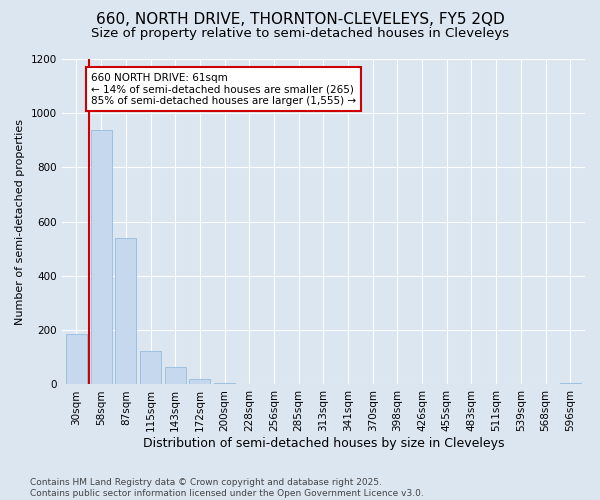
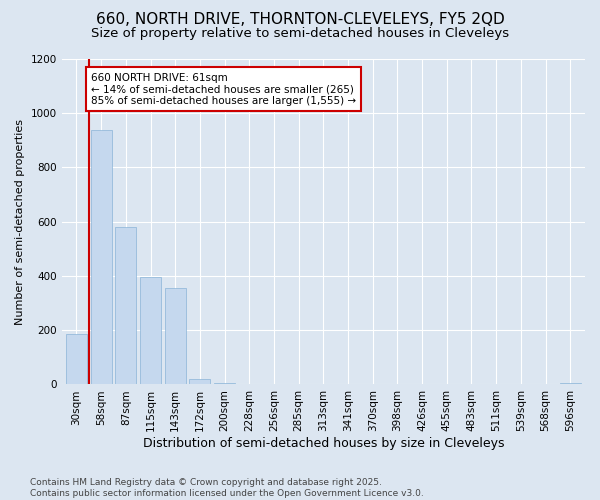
87sqm: 540 -> 580
115sqm: 125 -> 395
143sqm: 65 -> 355
